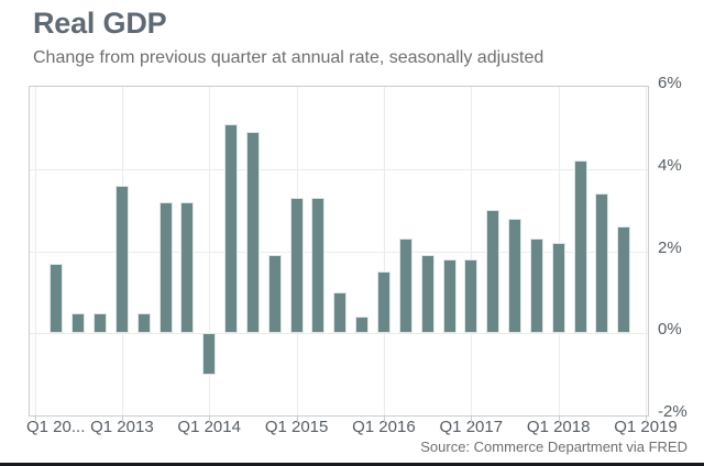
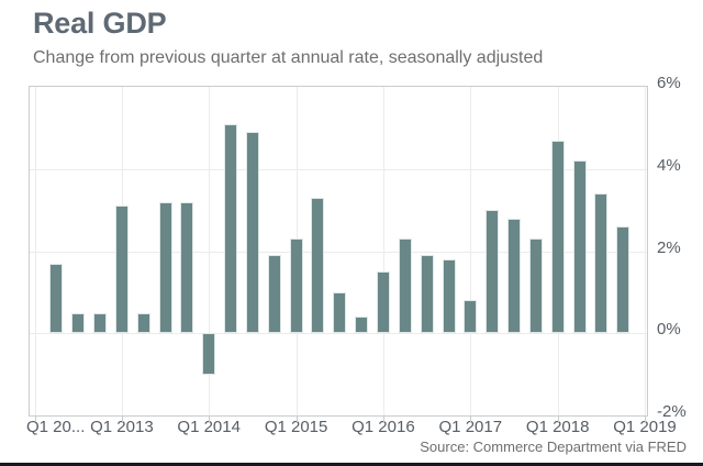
Q1 2013: 3.6% -> 3.1%
Q1 2015: 3.3% -> 2.3%
Q1 2017: 1.8% -> 0.8%
Q1 2018: 2.2% -> 4.7%
